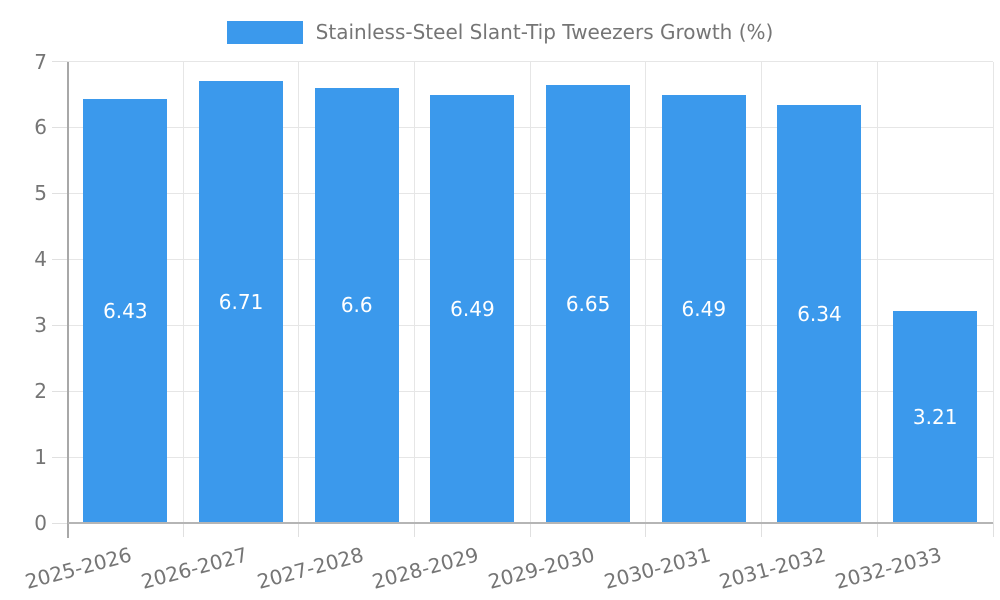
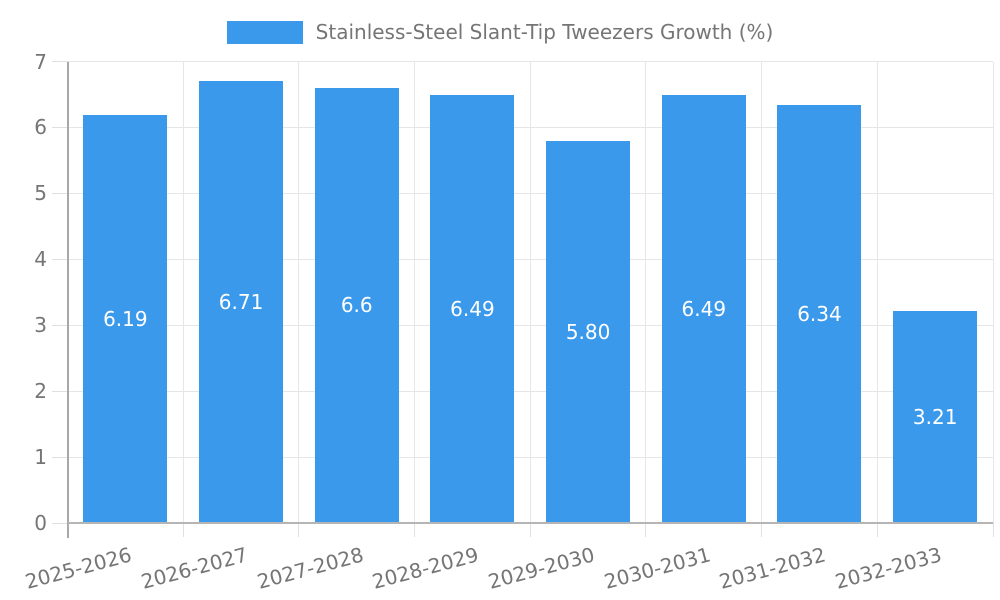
2025-2026: 6.43 -> 6.19
2029-2030: 6.65 -> 5.80
